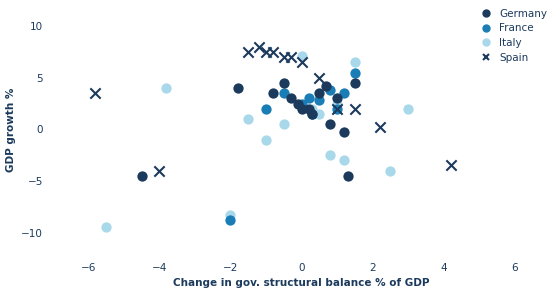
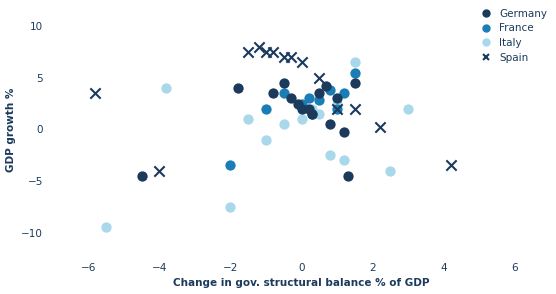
France/−2: -8.8 -> -3.5
Italy/−2: -8.3 -> -7.5
Italy/0: 7.1 -> 1.0
